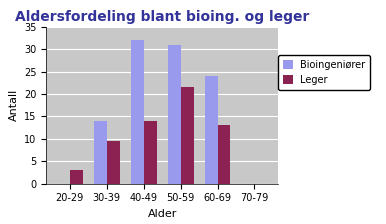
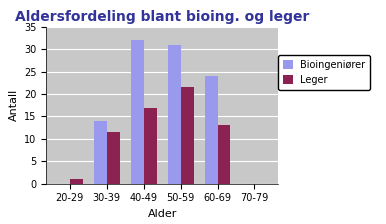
Leger/20-29: 3.0 -> 1.0
Leger/30-39: 9.5 -> 11.5
Leger/40-49: 14.0 -> 17.0
